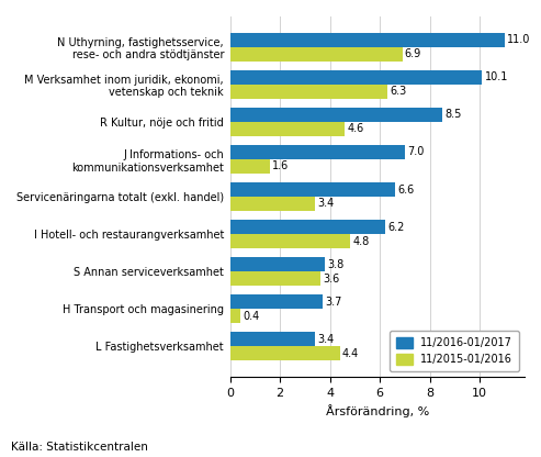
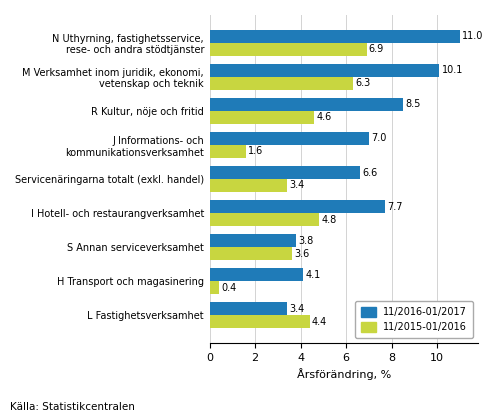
11/2016-01/2017/I Hotell- och restaurangverksamhet: 6.2 -> 7.7
11/2016-01/2017/H Transport och magasinering: 3.7 -> 4.1
